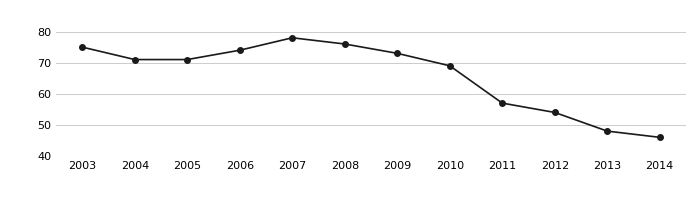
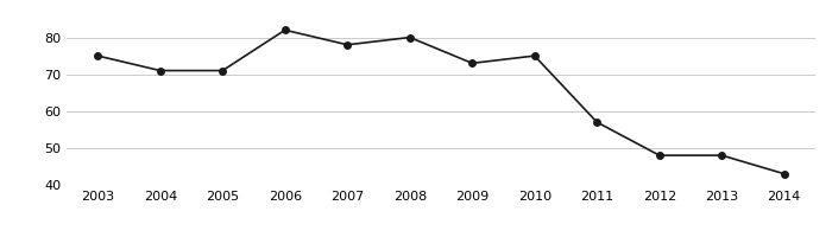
2006: 74 -> 82
2008: 76 -> 80
2010: 69 -> 75
2012: 54 -> 48
2014: 46 -> 43
